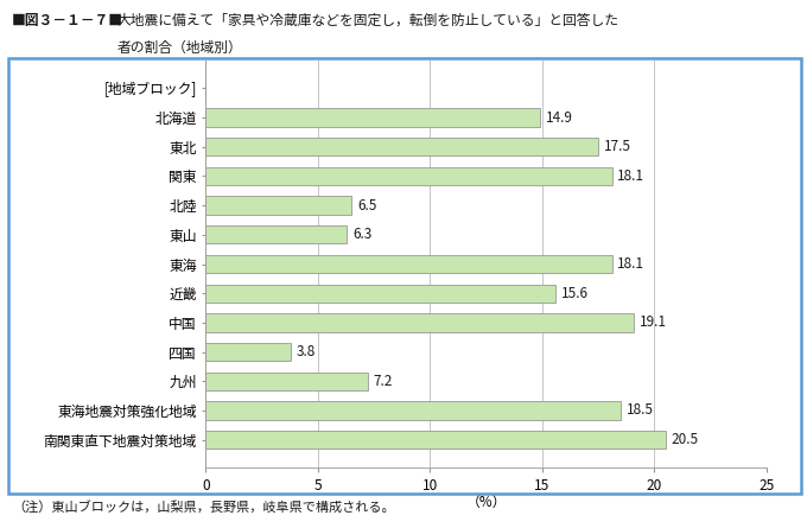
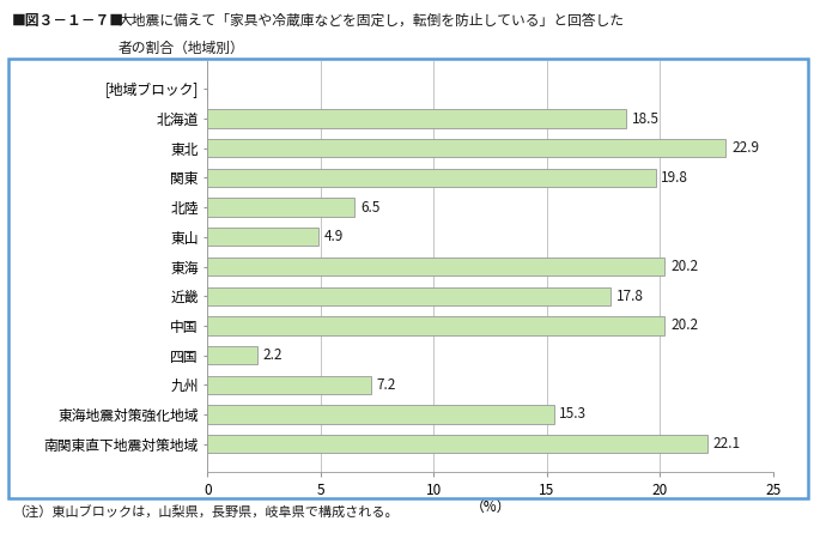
北海道: 14.9 -> 18.5
東北: 17.5 -> 22.9
関東: 18.1 -> 19.8
東山: 6.3 -> 4.9
東海: 18.1 -> 20.2
近畿: 15.6 -> 17.8
中国: 19.1 -> 20.2
四国: 3.8 -> 2.2
東海地震対策強化地域: 18.5 -> 15.3
南関東直下地震対策地域: 20.5 -> 22.1
